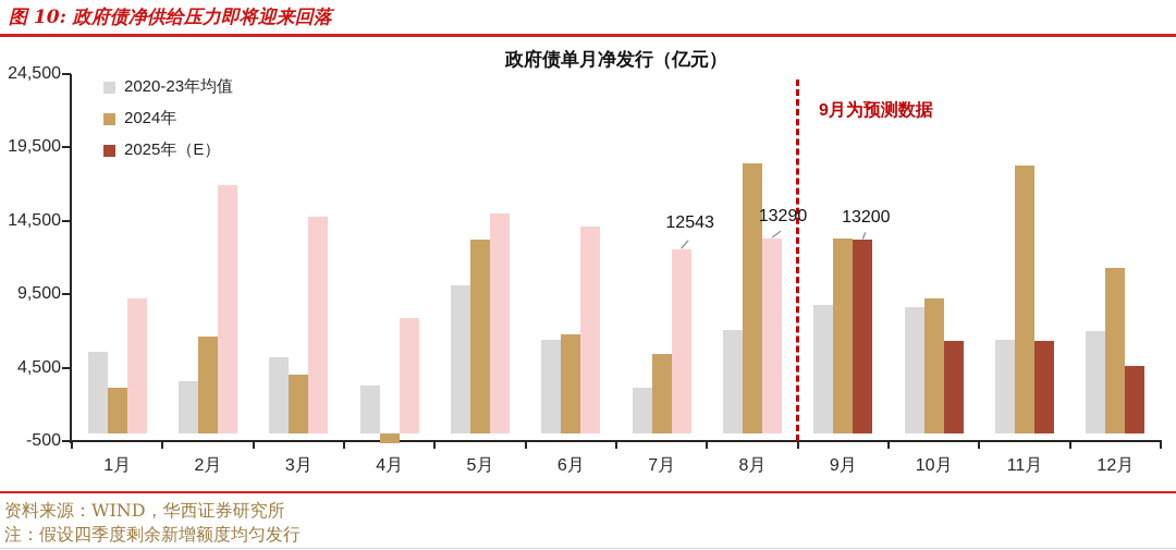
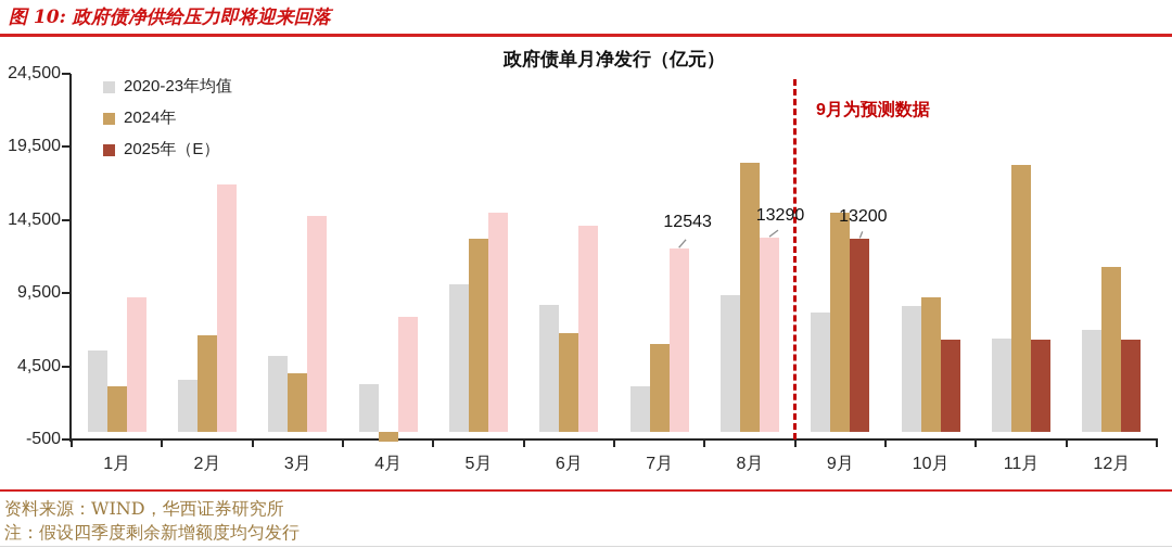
2020-23年均值/6月: 6400 -> 8700
2024年/7月: 5400 -> 6000
2020-23年均值/8月: 7100 -> 9400
2020-23年均值/9月: 8800 -> 8200
2024年/9月: 13300 -> 15000
2025年（E）/12月: 4600 -> 6300
